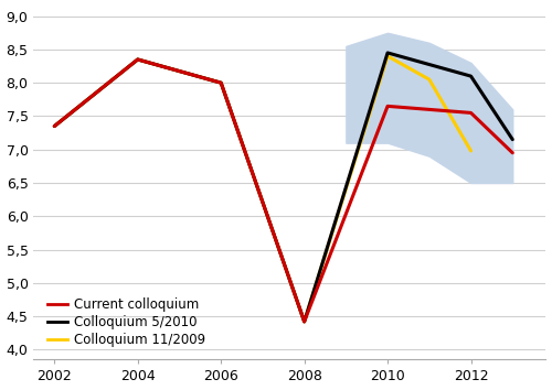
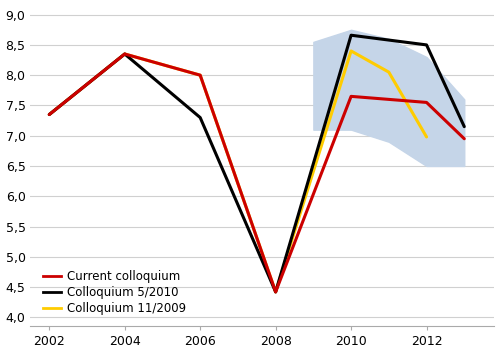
Colloquium 5/2010/2006: 8,00 -> 7,30
Colloquium 5/2010/2010: 8,45 -> 8,66
Colloquium 5/2010/2012: 8,10 -> 8,50
